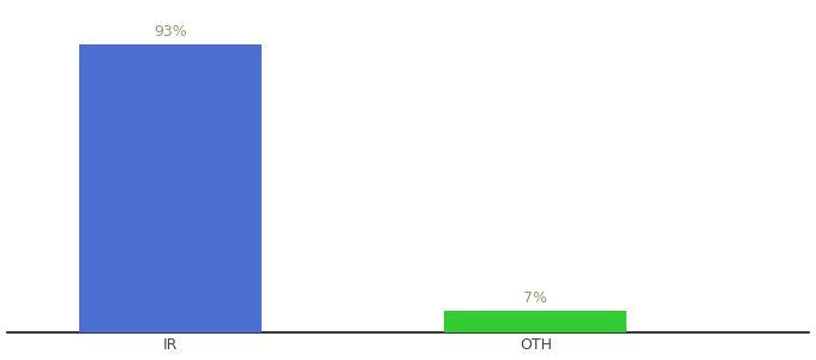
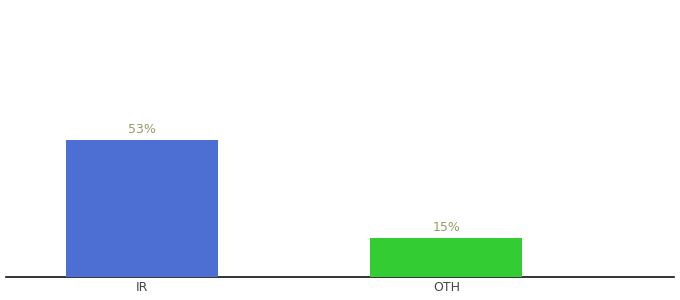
IR: 93% -> 53%
OTH: 7% -> 15%
